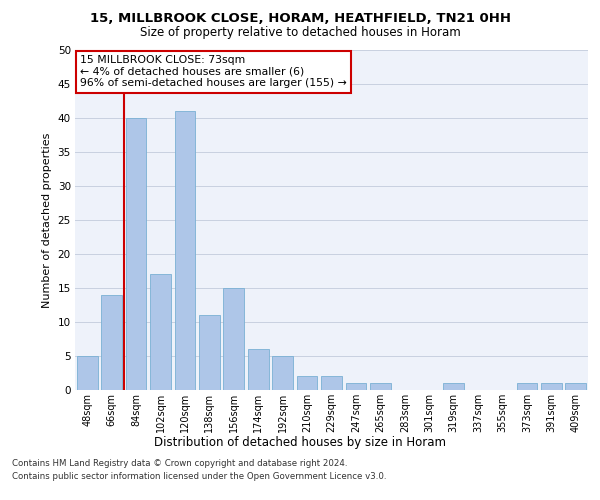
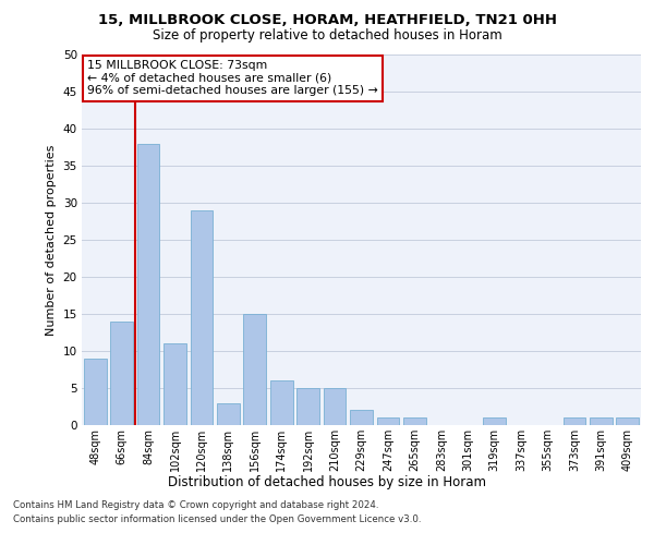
48sqm: 5 -> 9
84sqm: 40 -> 38
102sqm: 17 -> 11
120sqm: 41 -> 29
138sqm: 11 -> 3
210sqm: 2 -> 5
